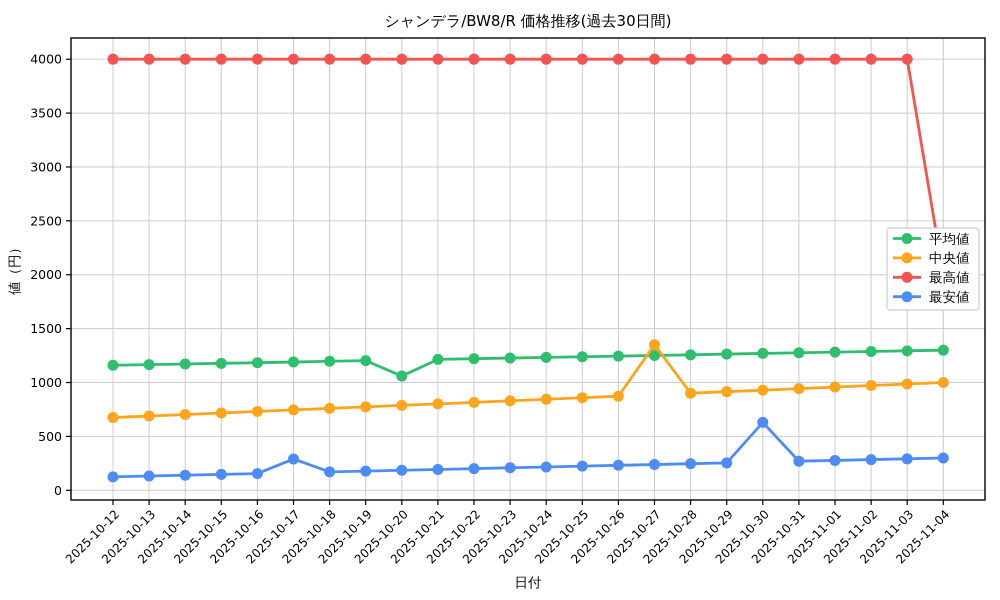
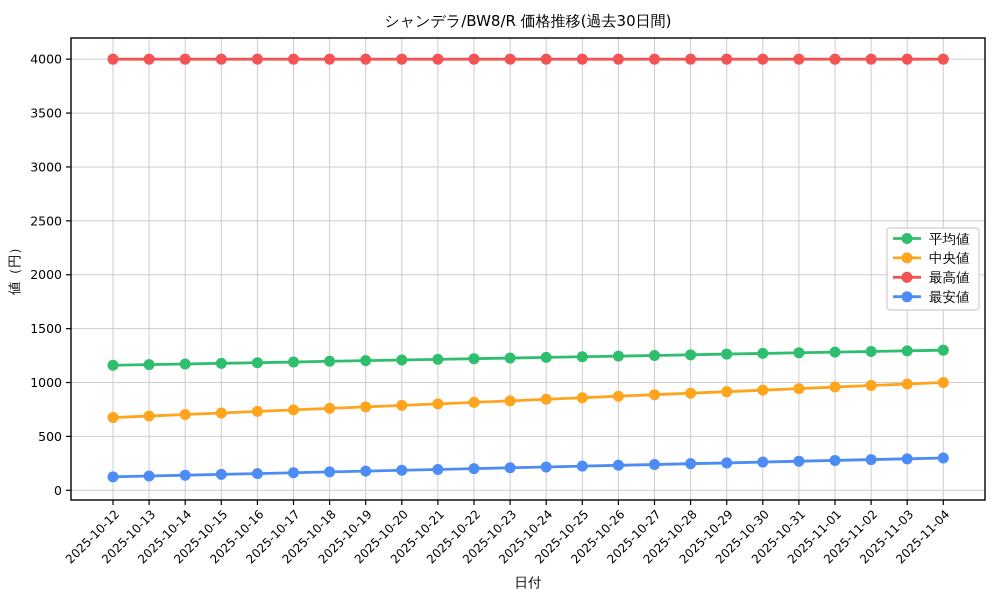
最安値/2025-10-17: 290 -> 160
平均値/2025-10-20: 1060 -> 1210
中央値/2025-10-27: 1350 -> 890
最安値/2025-10-30: 630 -> 260
最高値/2025-11-04: 2000 -> 4000
